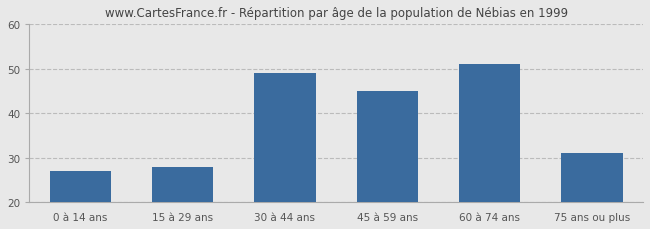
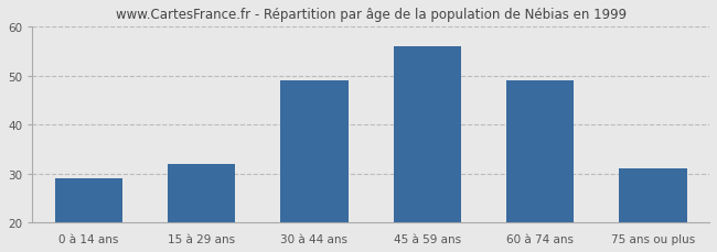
0 à 14 ans: 27 -> 29
15 à 29 ans: 28 -> 32
45 à 59 ans: 45 -> 56
60 à 74 ans: 51 -> 49
